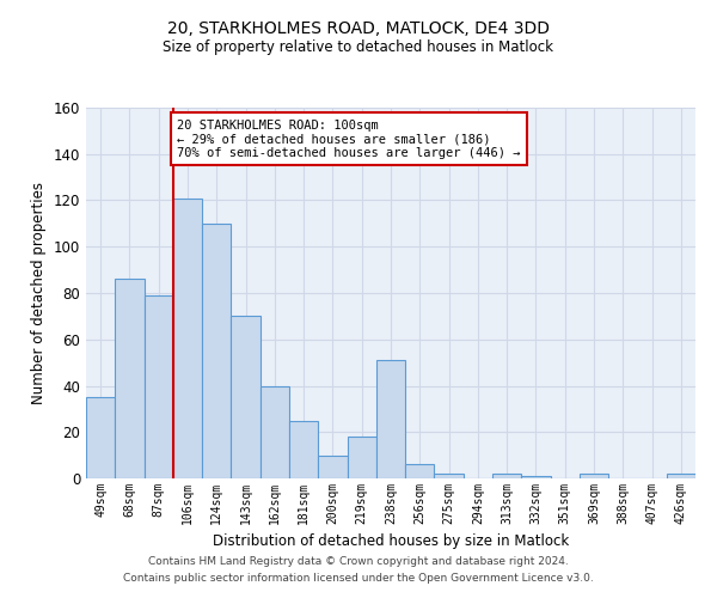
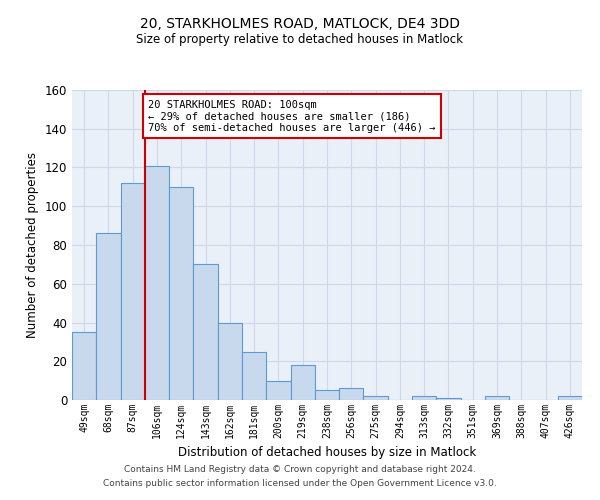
87sqm: 79 -> 112
238sqm: 51 -> 5
